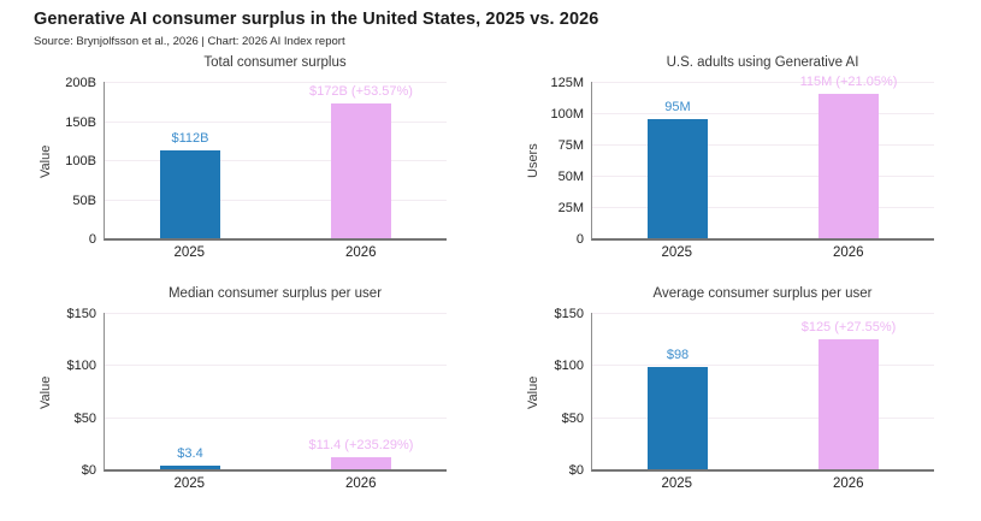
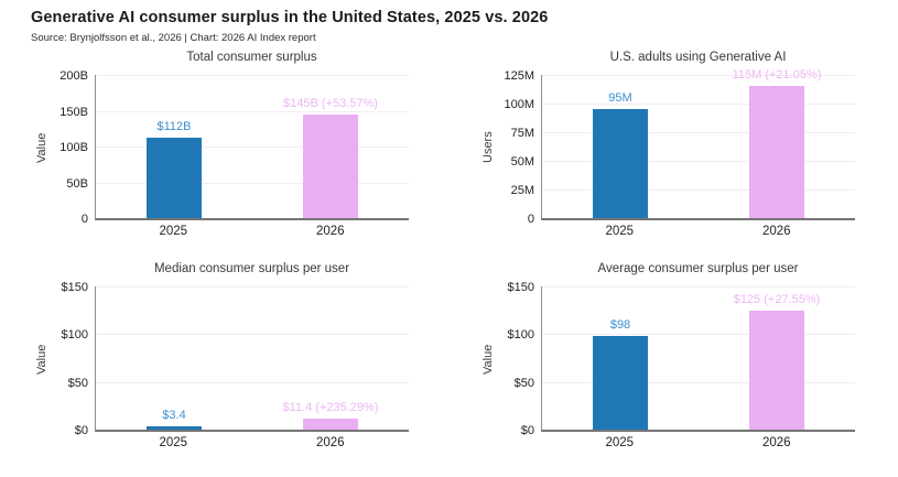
Total consumer surplus/2026: $172B -> $145B
